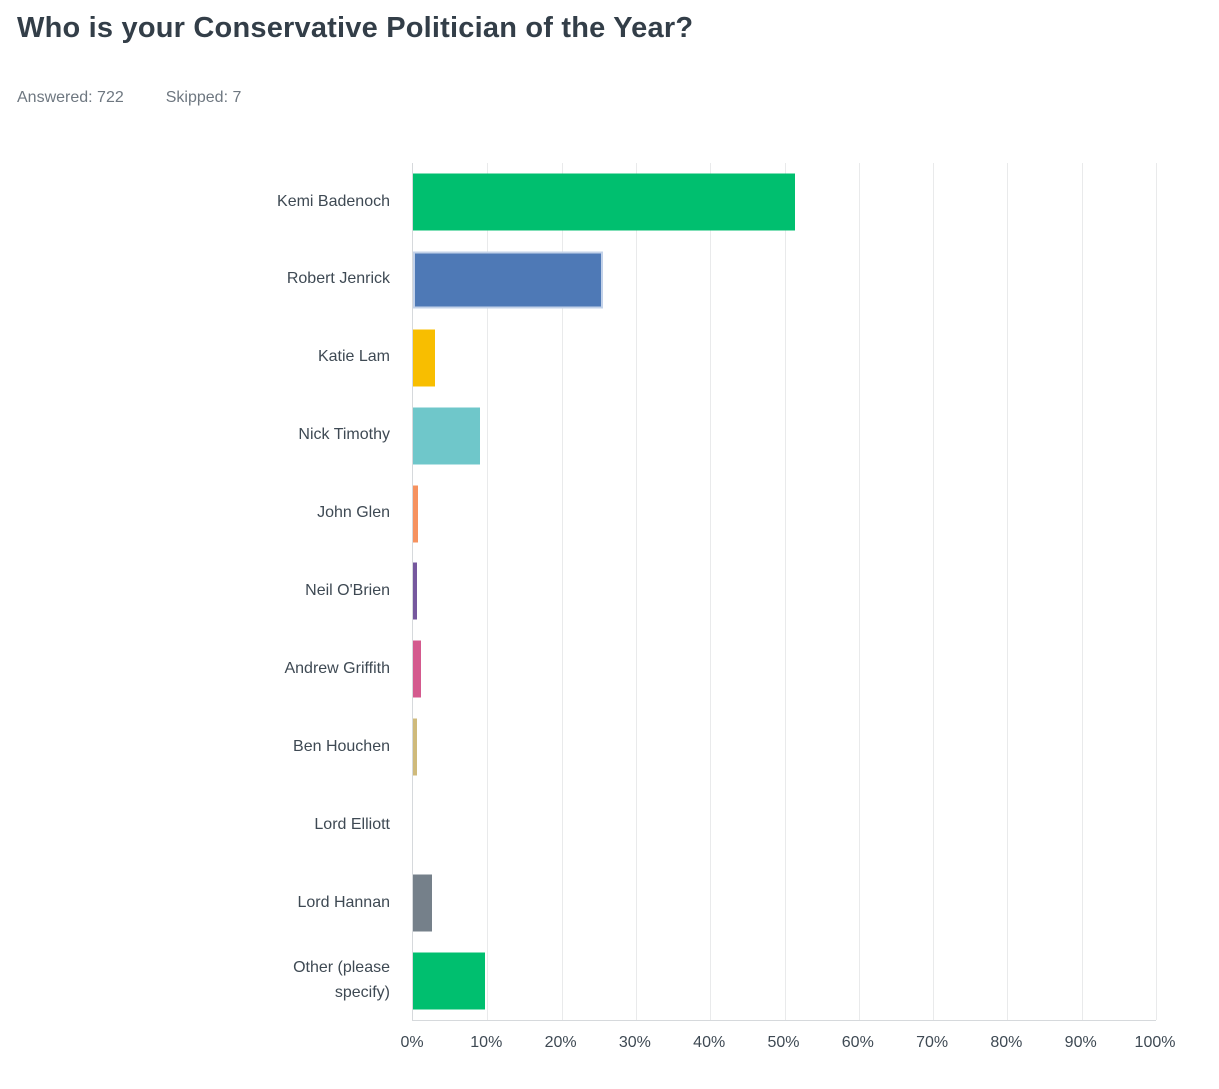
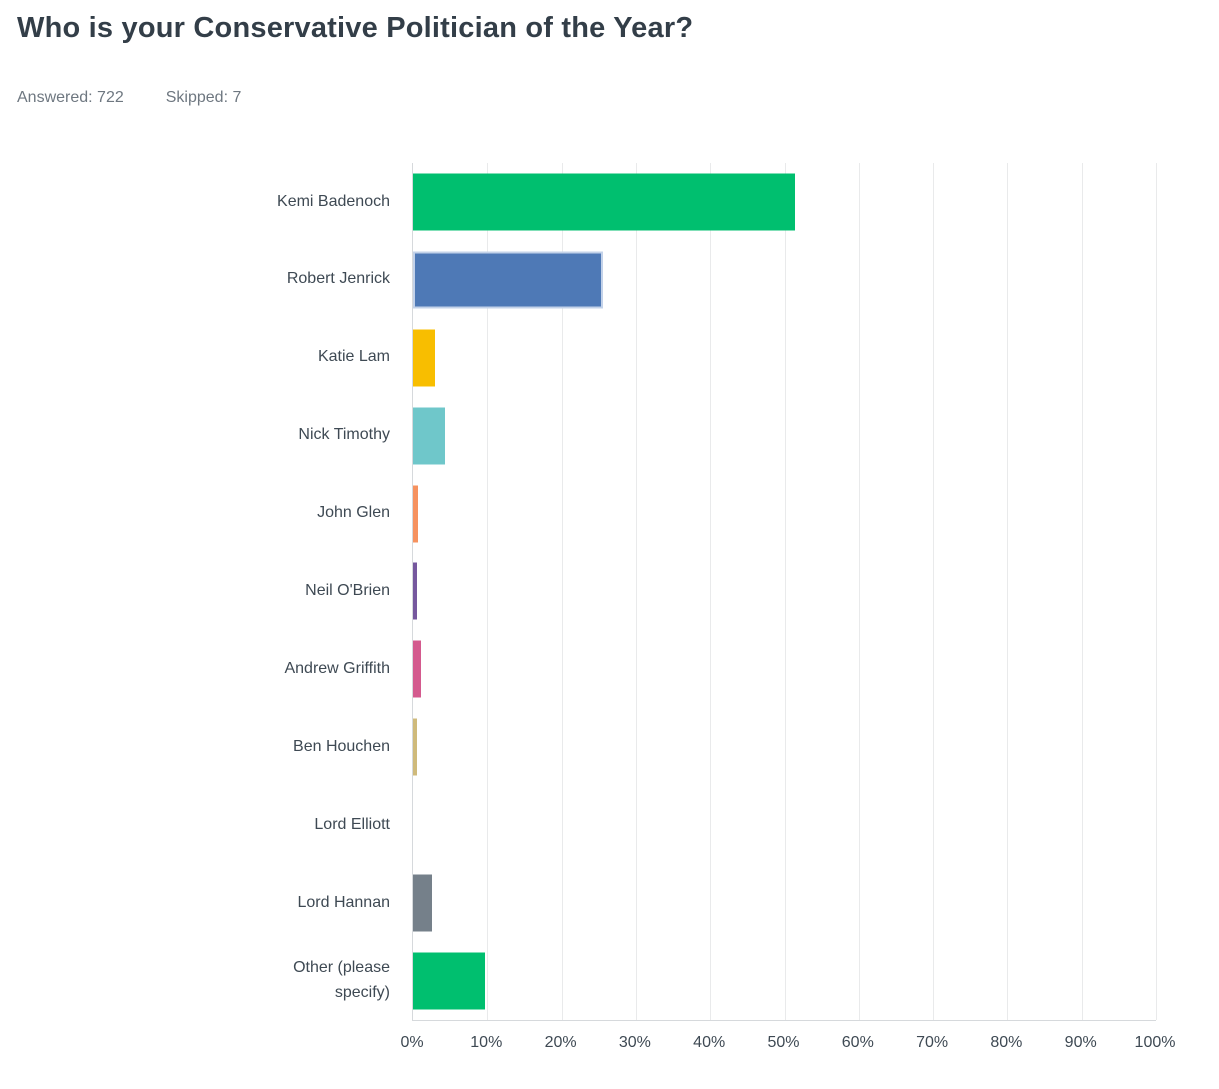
Nick Timothy: 9% -> 4%
